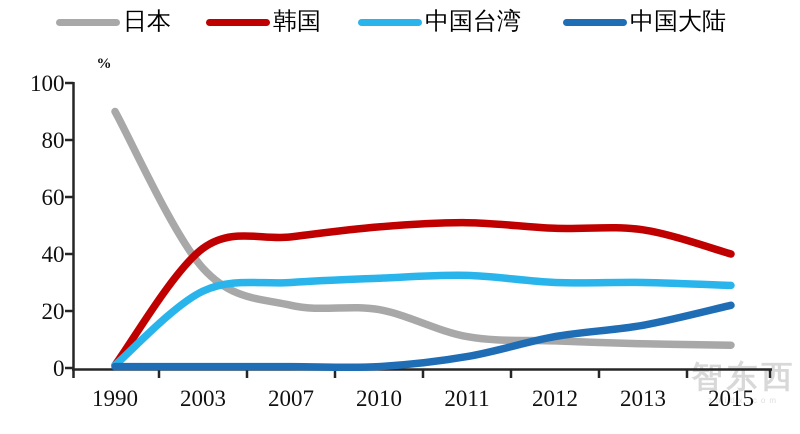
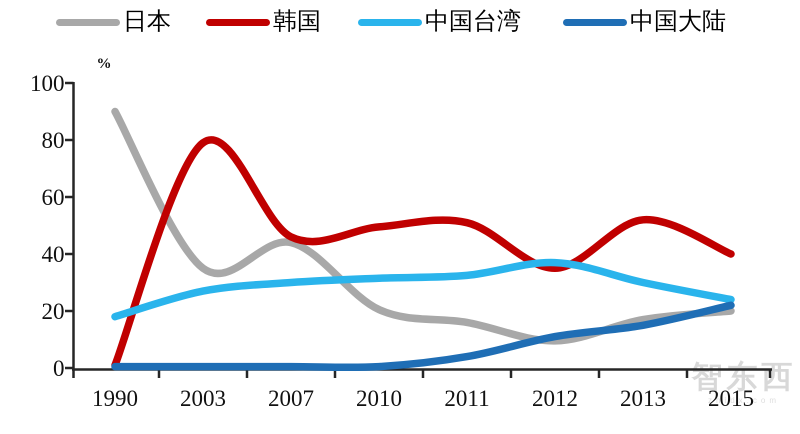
中国台湾/1990: 1 -> 18
韩国/2003: 42 -> 79
日本/2007: 22 -> 44
日本/2011: 11 -> 16
韩国/2012: 49 -> 35
中国台湾/2012: 30 -> 37
日本/2013: 8 -> 17
韩国/2013: 48 -> 52
日本/2015: 8 -> 20
中国台湾/2015: 29 -> 24
